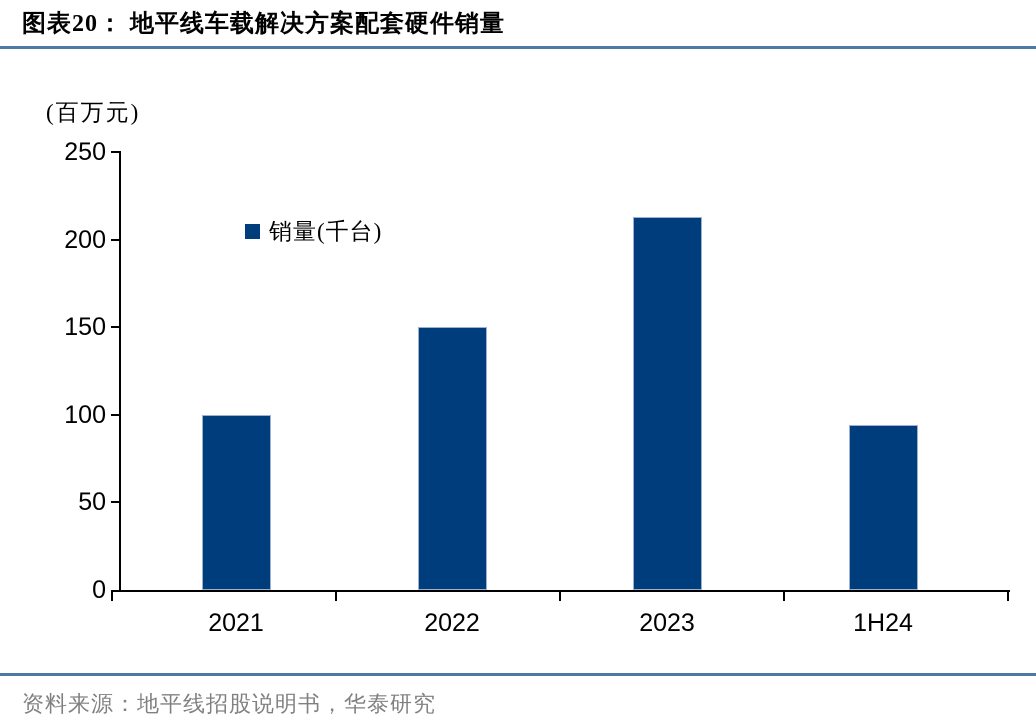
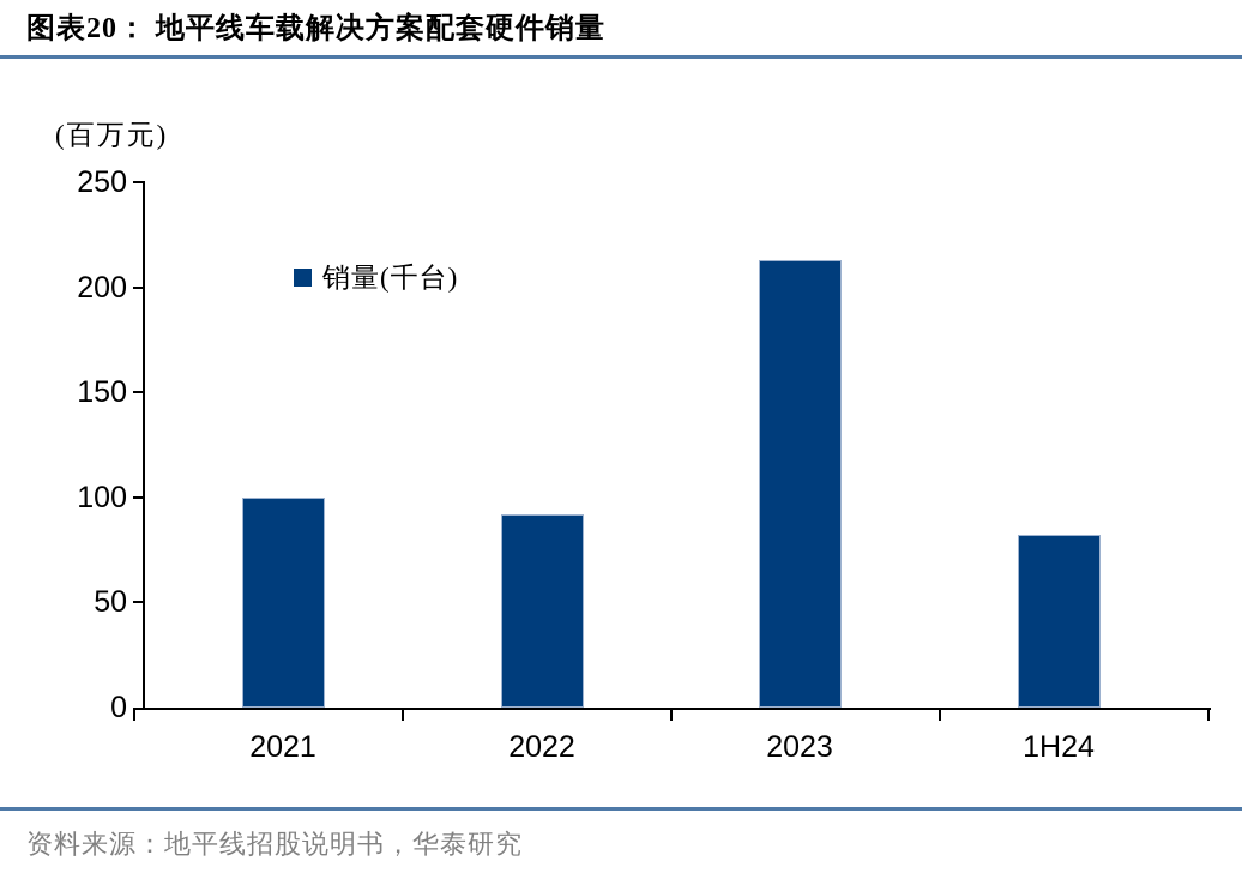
2022: 150 -> 92
1H24: 94 -> 82
